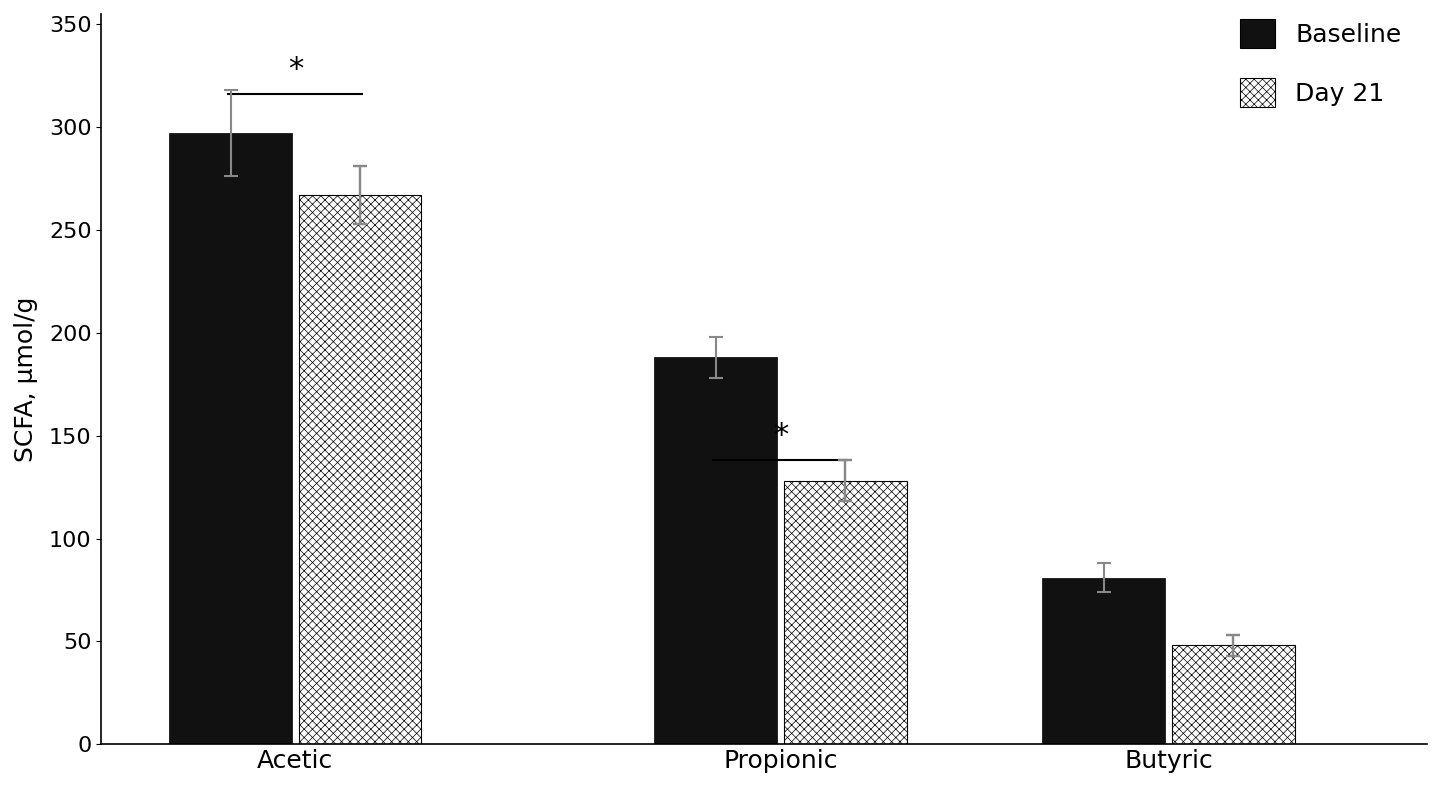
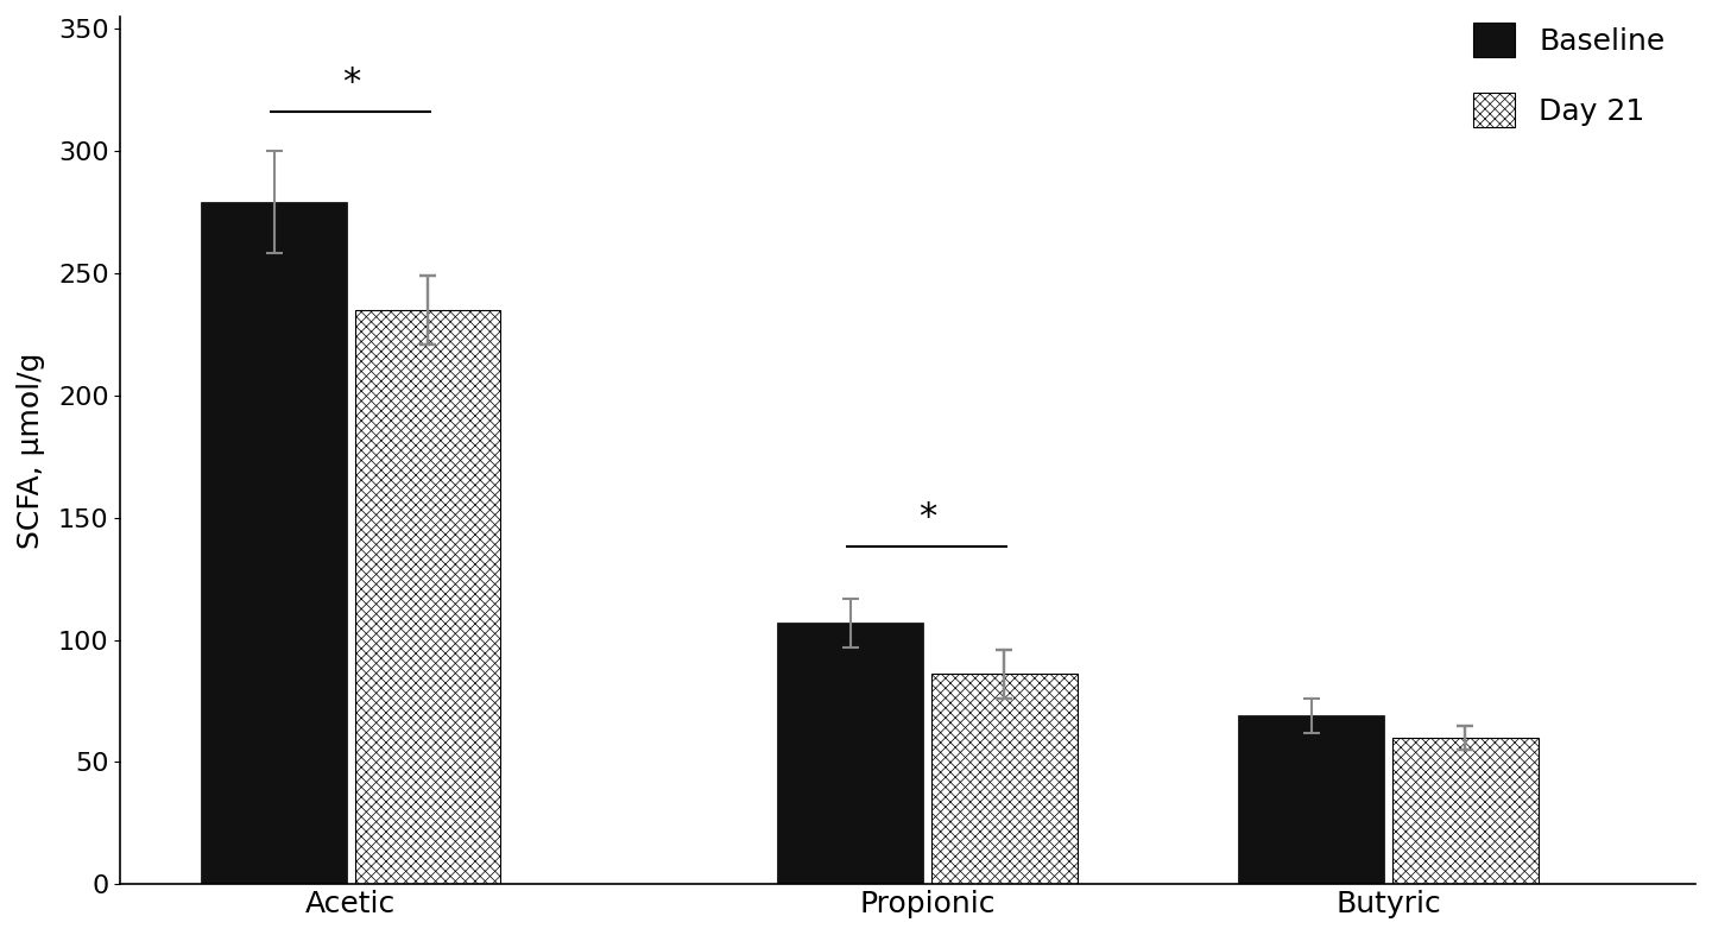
Baseline/Acetic: 297 -> 279
Day 21/Acetic: 267 -> 235
Baseline/Propionic: 188 -> 107
Day 21/Propionic: 128 -> 86
Baseline/Butyric: 81 -> 69
Day 21/Butyric: 48 -> 60
